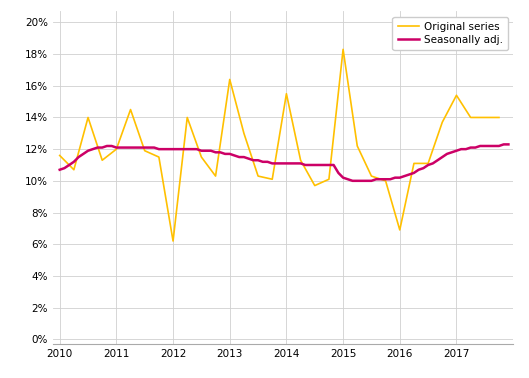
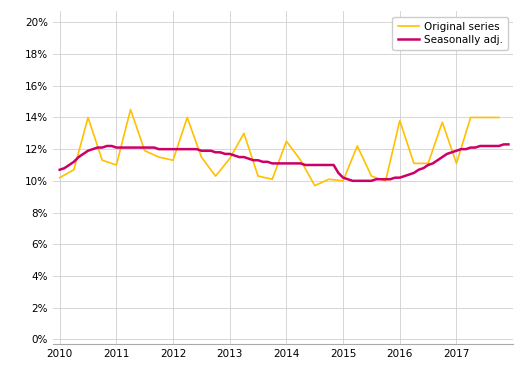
Original series/2010: 11.6% -> 10.2%
Original series/2011: 12.0% -> 11.0%
Original series/2012: 6.2% -> 11.3%
Original series/2013: 16.4% -> 11.4%
Original series/2014: 15.5% -> 12.5%
Original series/2015: 18.3% -> 10.0%
Original series/2016: 6.9% -> 13.8%
Original series/2017: 15.4% -> 11.1%
